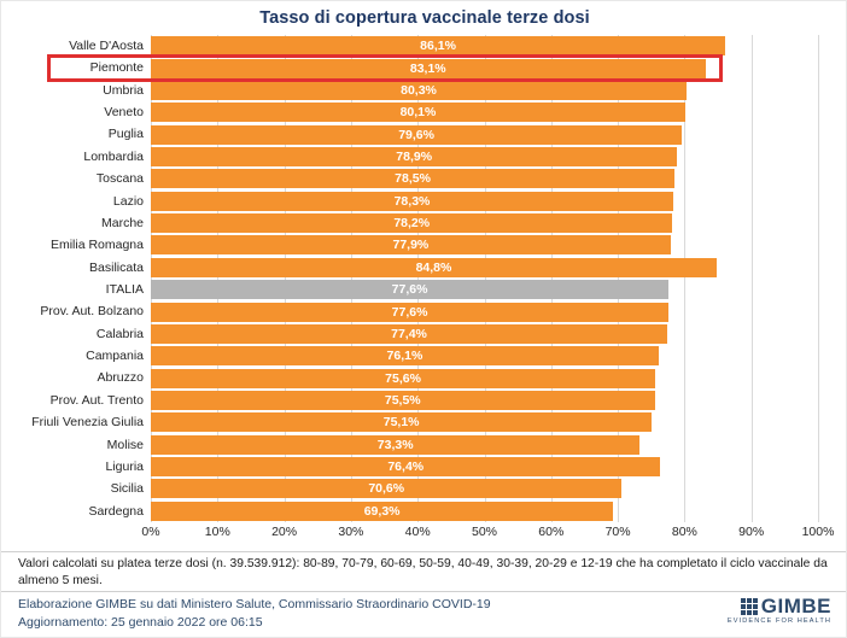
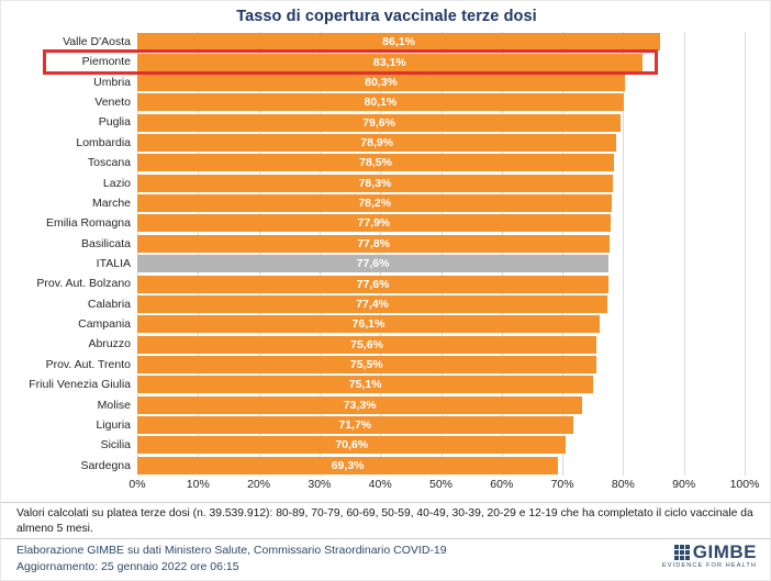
Basilicata: 84,8% -> 77,8%
Liguria: 76,4% -> 71,7%
